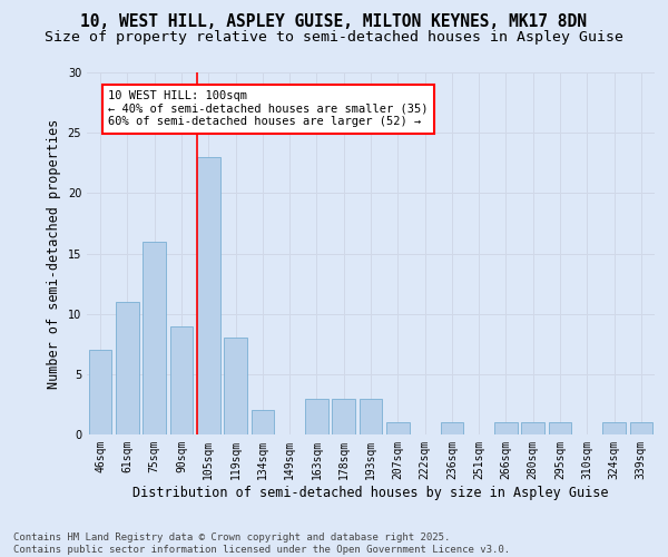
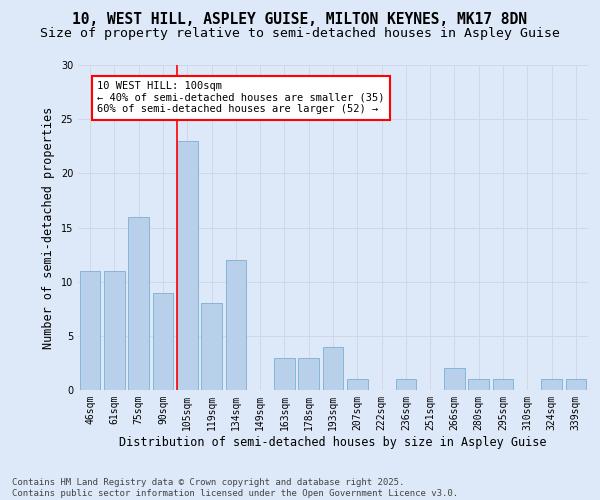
46sqm: 7 -> 11
134sqm: 2 -> 12
193sqm: 3 -> 4
266sqm: 1 -> 2
